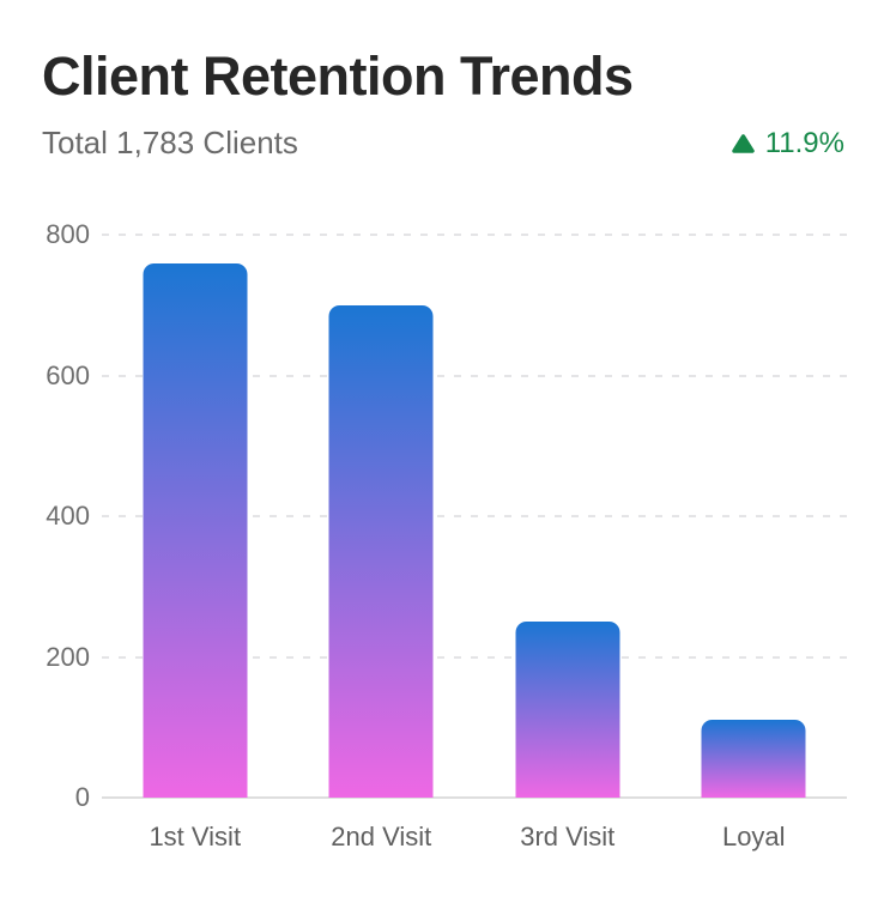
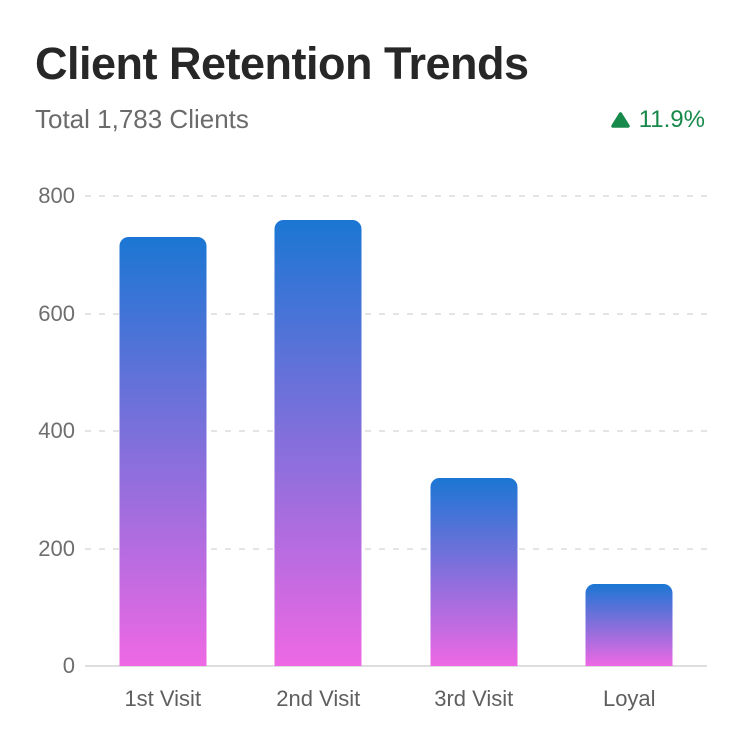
1st Visit: 760 -> 730
2nd Visit: 700 -> 760
3rd Visit: 250 -> 320
Loyal: 110 -> 140
